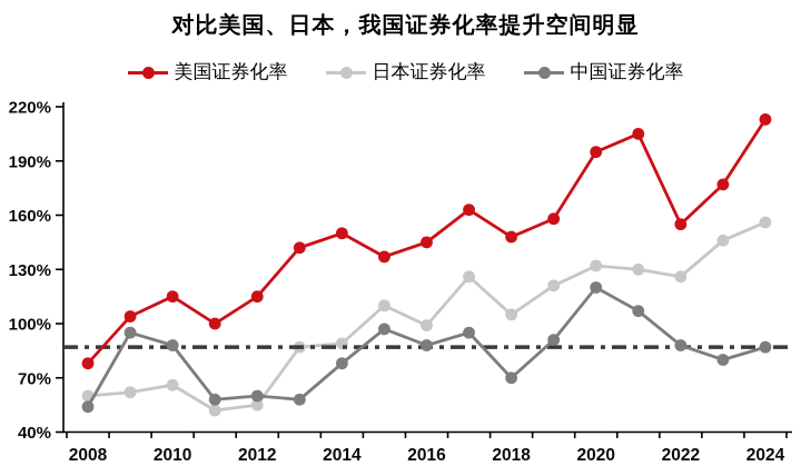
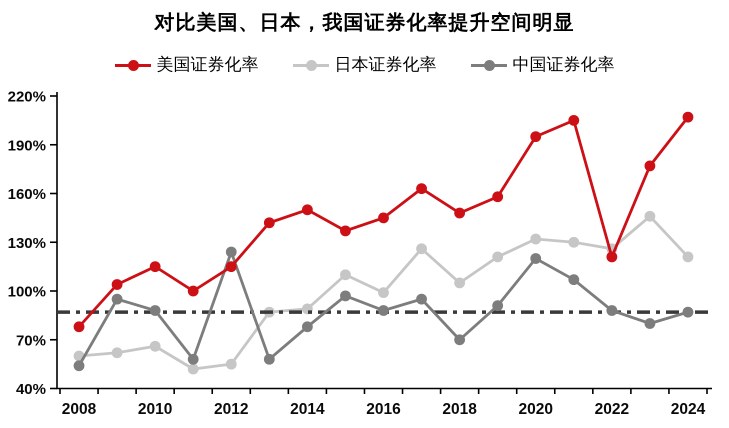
中国证券化率/2012: 60% -> 124%
美国证券化率/2022: 155% -> 121%
美国证券化率/2024: 213% -> 207%
日本证券化率/2024: 156% -> 121%
